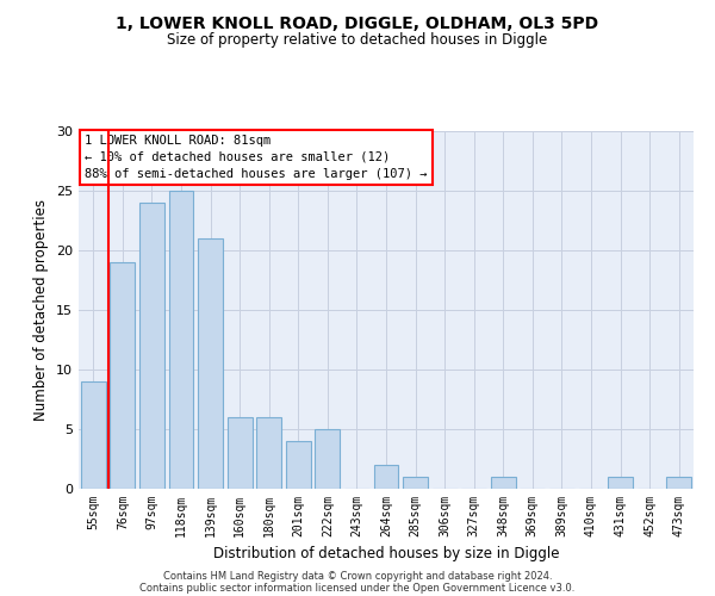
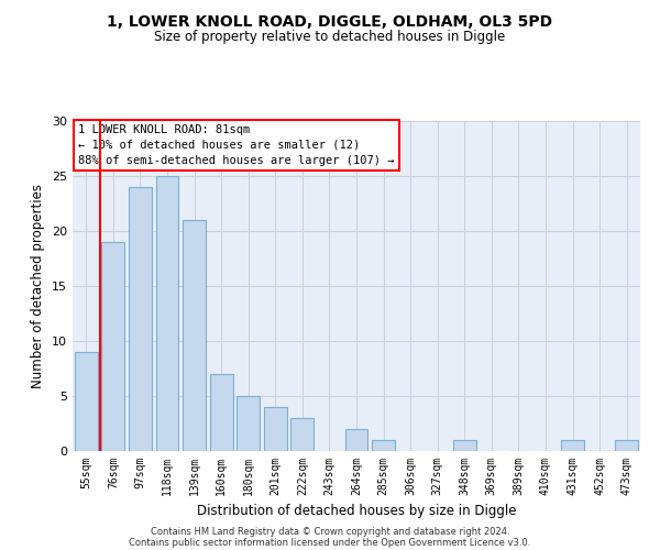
160sqm: 6 -> 7
180sqm: 6 -> 5
222sqm: 5 -> 3
